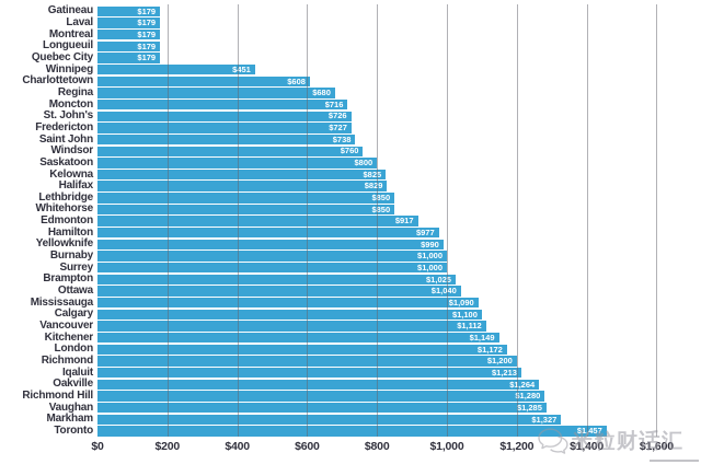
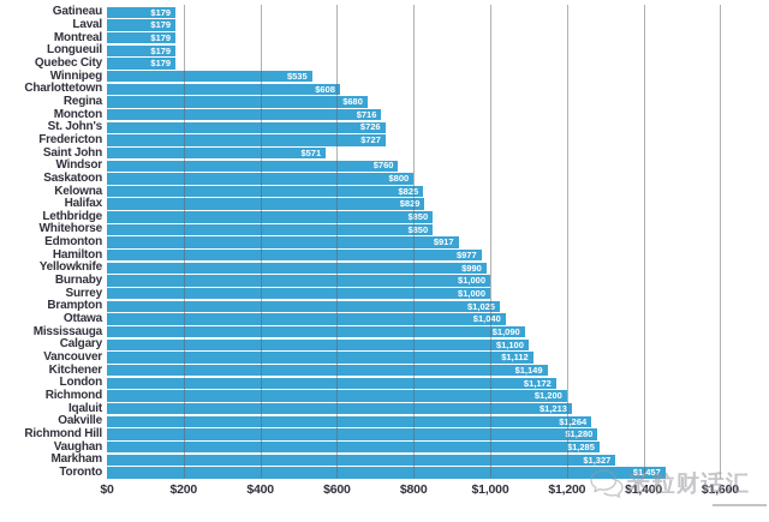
Winnipeg: $451 -> $535
Saint John: $738 -> $571
